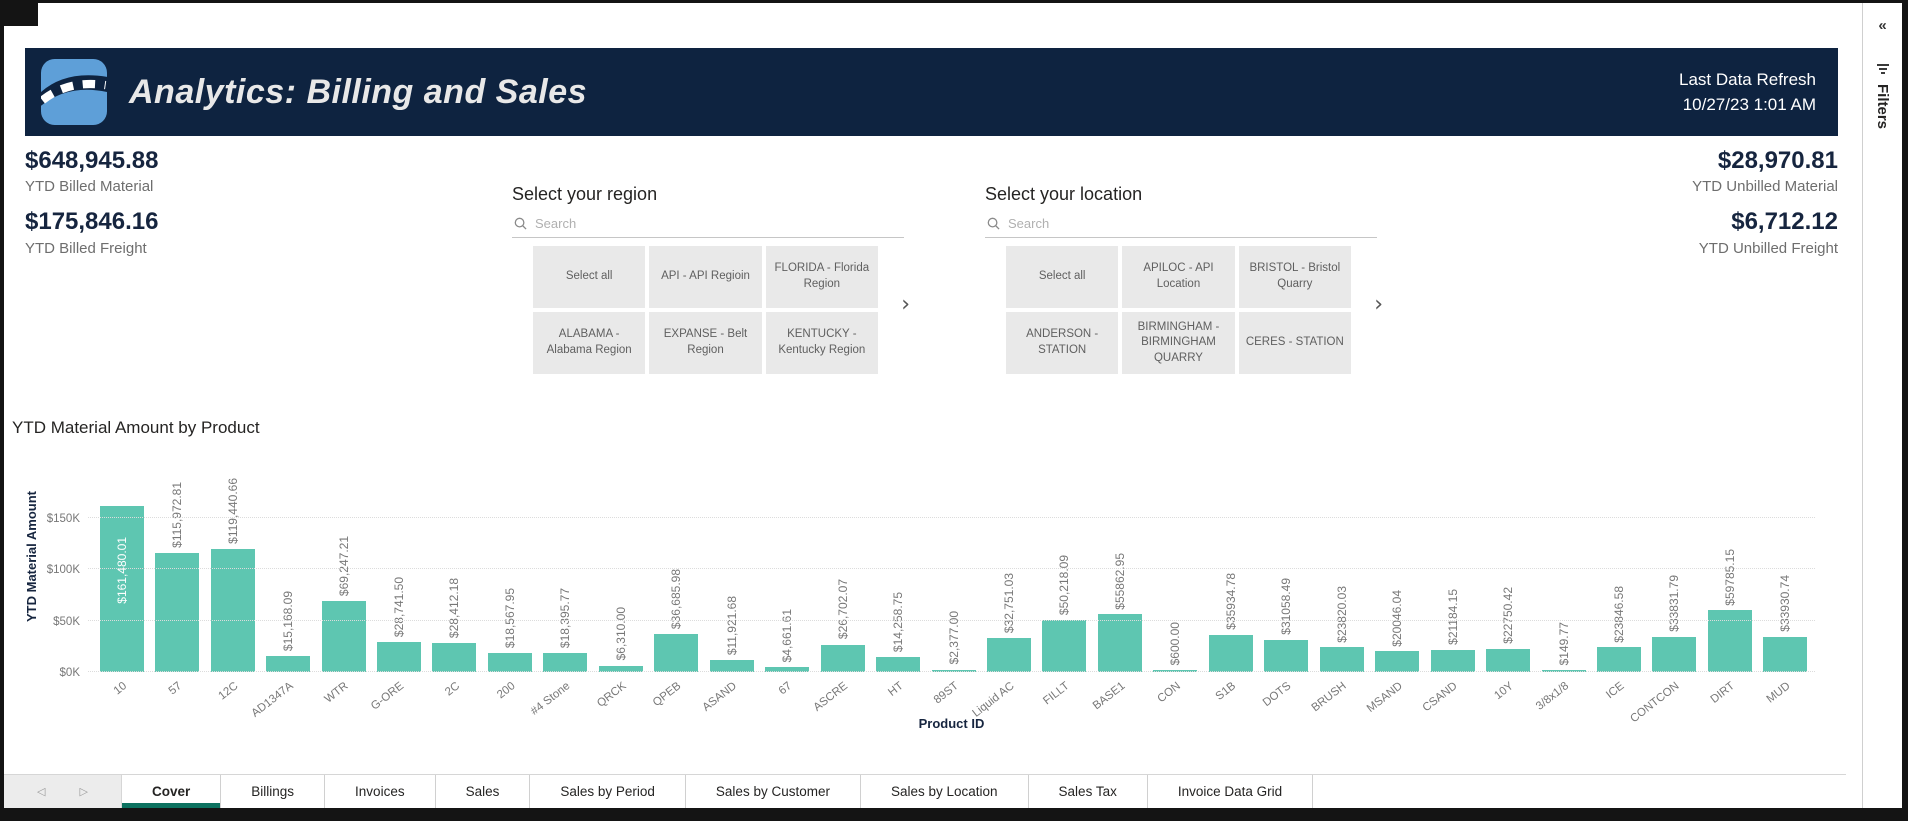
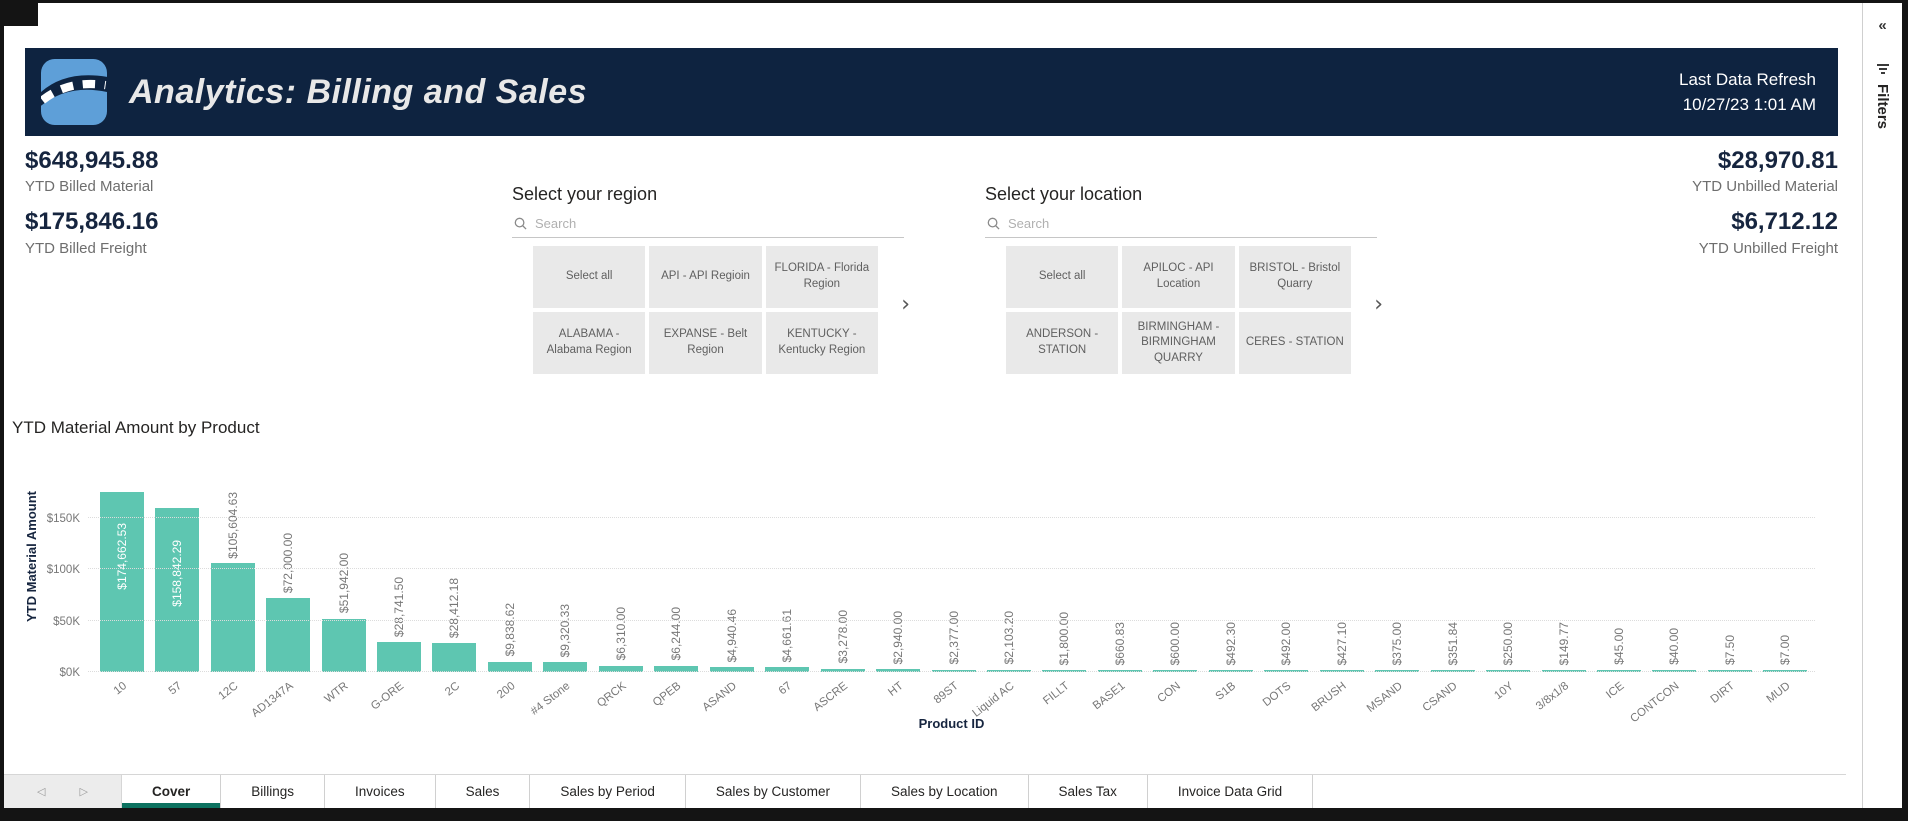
10: $161,480.01 -> $174,662.53
57: $115,972.81 -> $158,842.29
12C: $119,440.66 -> $105,604.63
AD1347A: $15,168.09 -> $72,000.00
WTR: $69,247.21 -> $51,942.00
200: $18,567.95 -> $9,838.62
#4 Stone: $18,395.77 -> $9,320.33
QPEB: $36,685.98 -> $6,244.00
ASAND: $11,921.68 -> $4,940.46
ASCRE: $26,702.07 -> $3,278.00
HT: $14,258.75 -> $2,940.00
Liquid AC: $32,751.03 -> $2,103.20
FILLT: $50,218.09 -> $1,800.00
BASE1: $55862.95 -> $660.83
S1B: $35934.78 -> $492.30
DOTS: $31058.49 -> $492.00
BRUSH: $23820.03 -> $427.10
MSAND: $20046.04 -> $375.00
CSAND: $21184.15 -> $351.84
10Y: $22750.42 -> $250.00
ICE: $23846.58 -> $45.00
CONTCON: $33831.79 -> $40.00
DIRT: $59785.15 -> $7.50
MUD: $33930.74 -> $7.00
